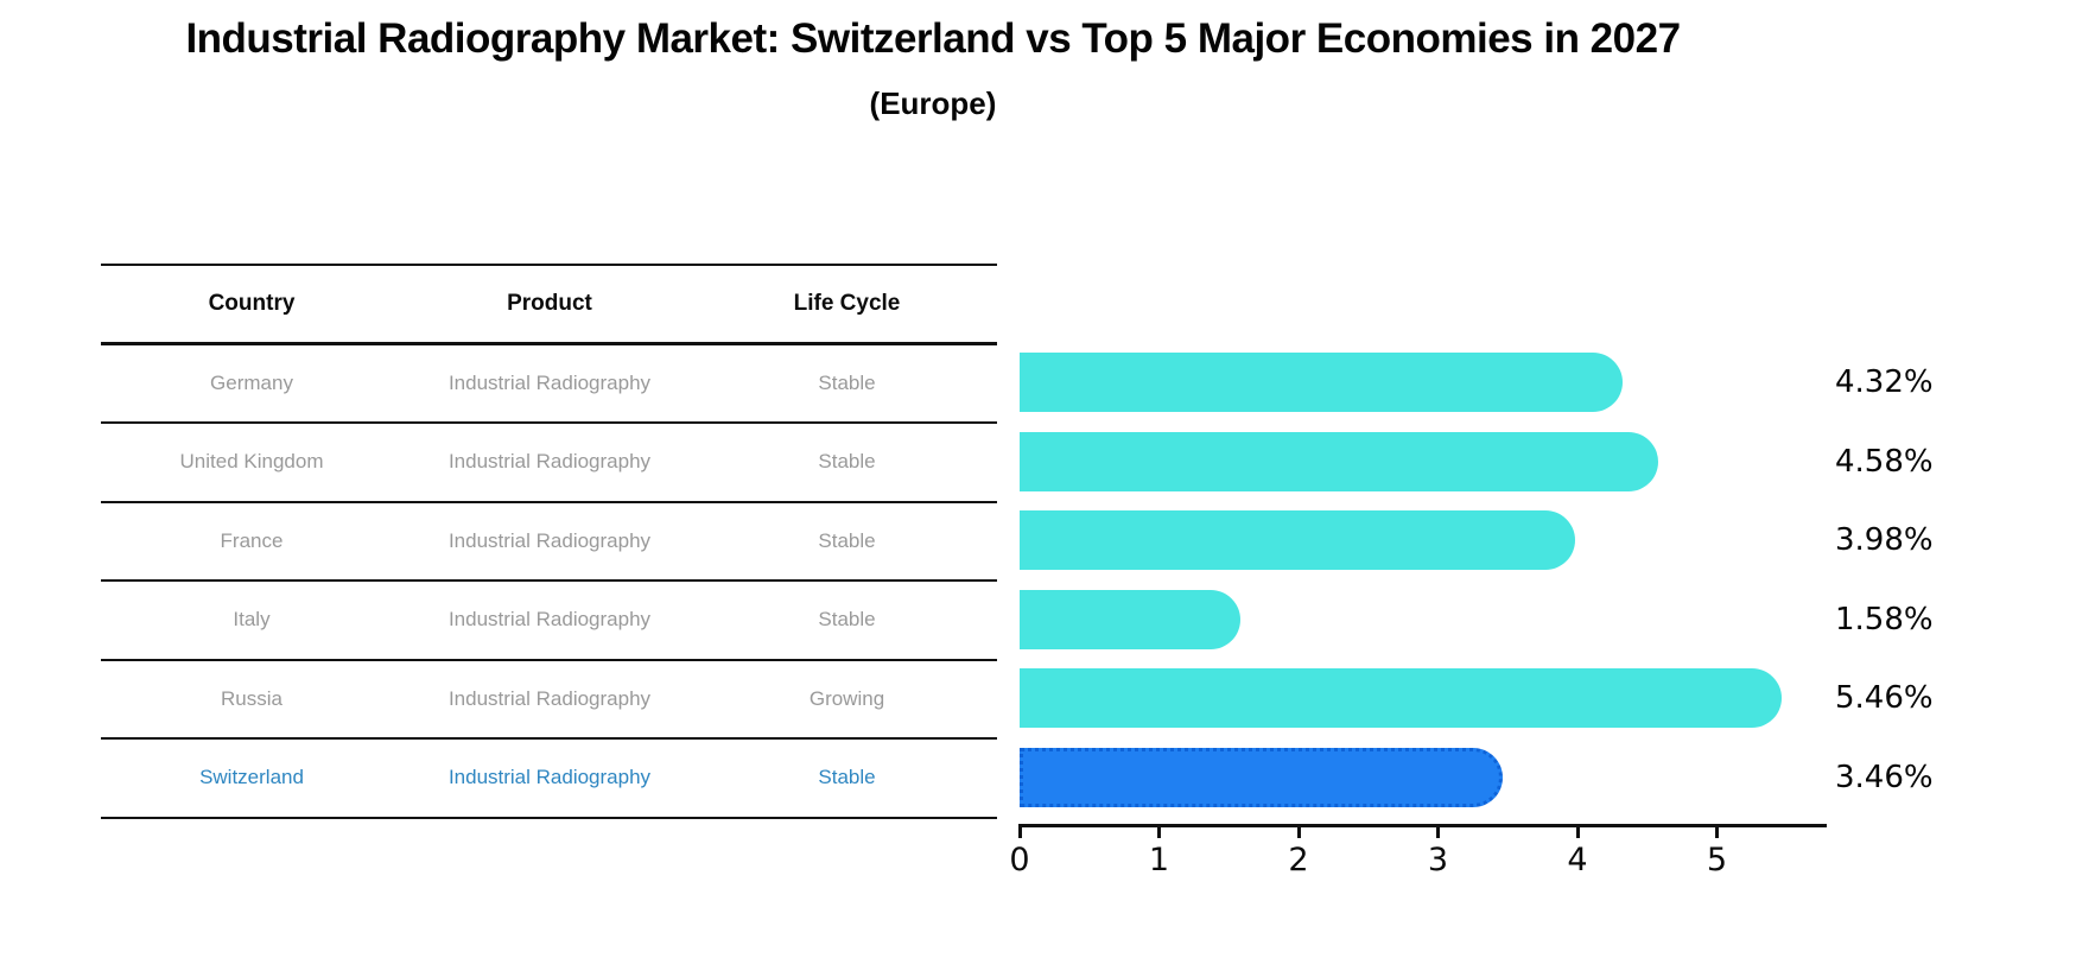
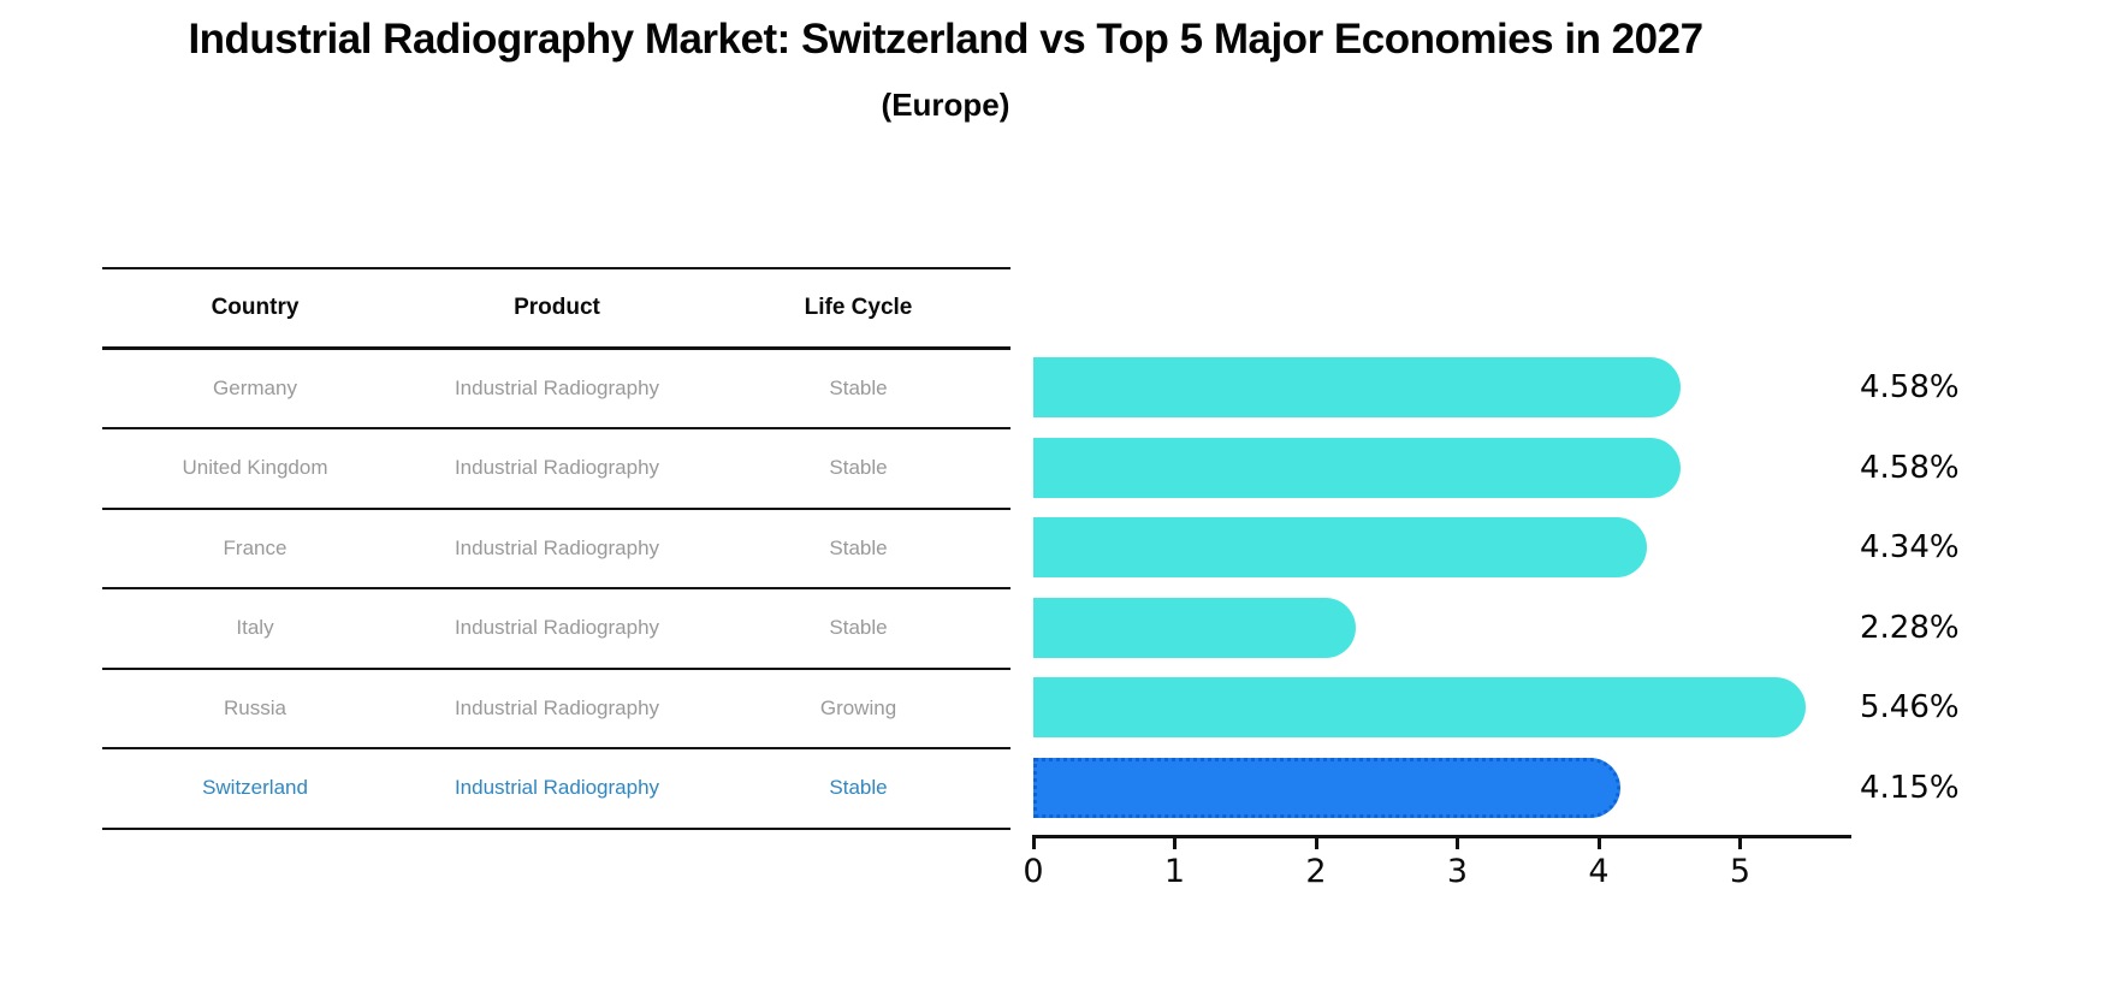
Germany: 4.32% -> 4.58%
France: 3.98% -> 4.34%
Italy: 1.58% -> 2.28%
Switzerland: 3.46% -> 4.15%
